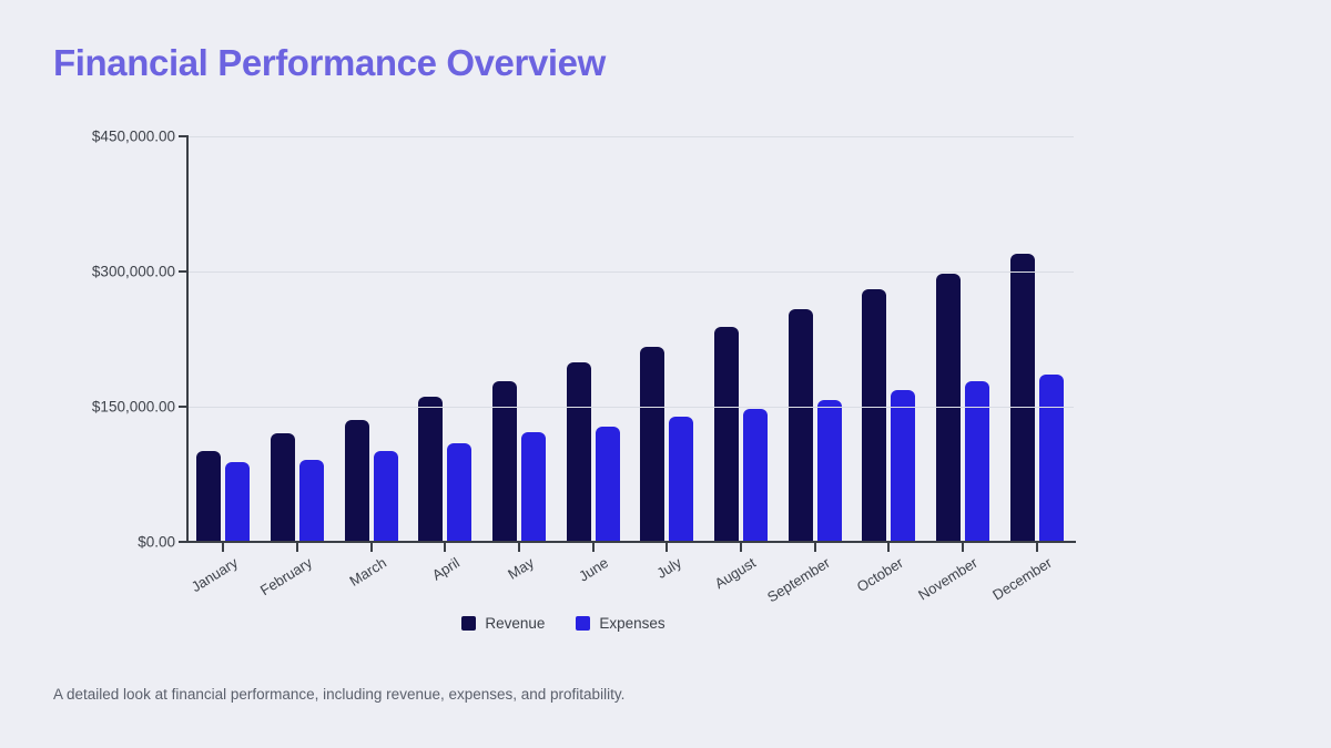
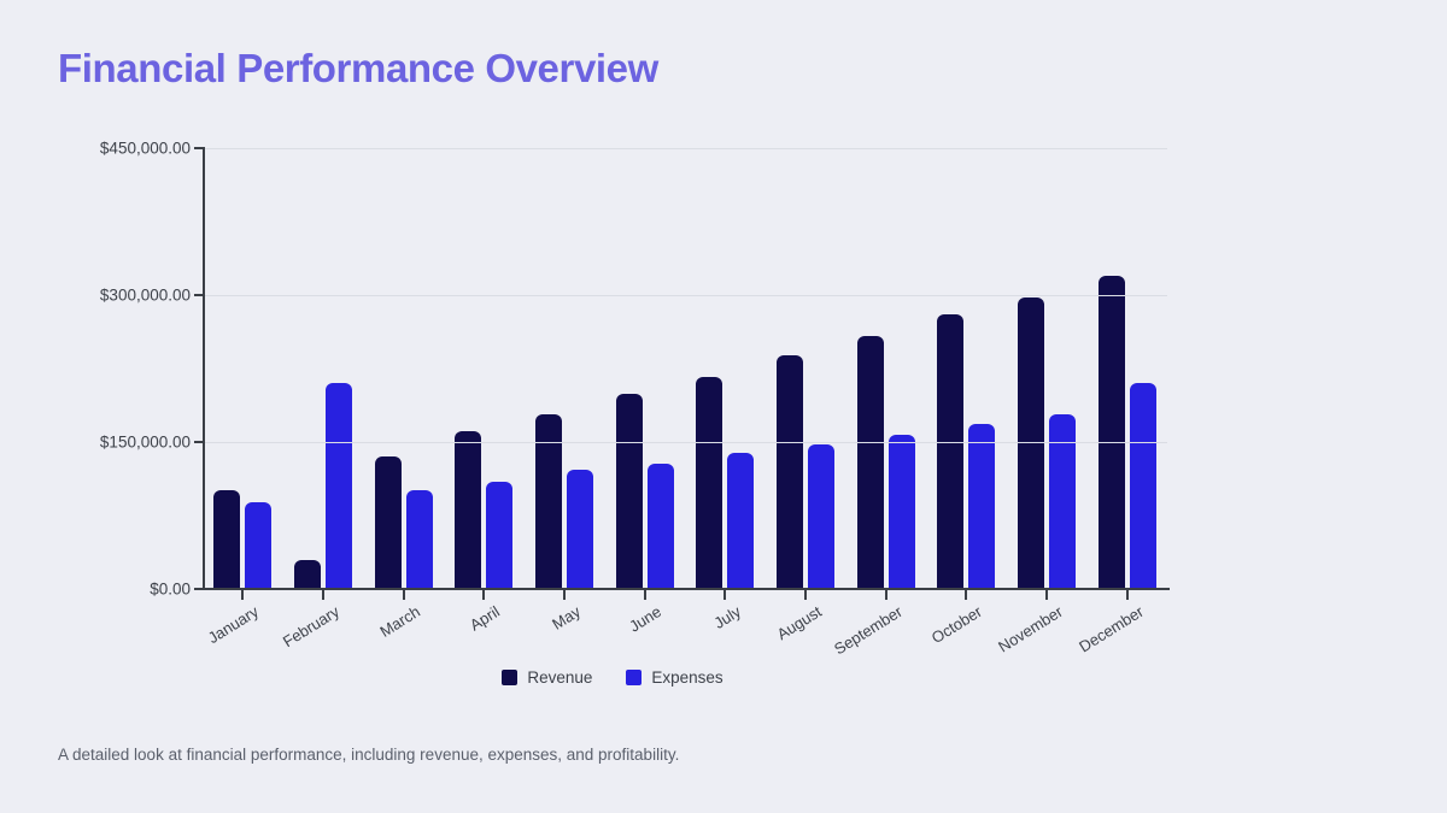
Revenue/February: $120000 -> $30000
Expenses/February: $90000 -> $210000
Expenses/December: $190000 -> $210000
